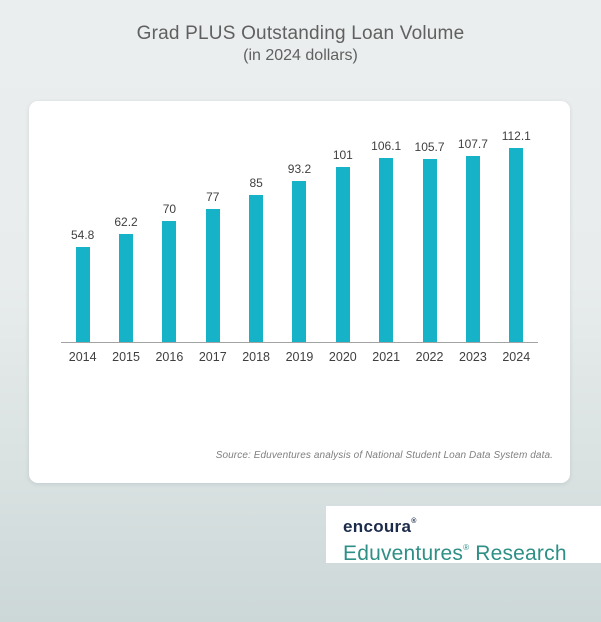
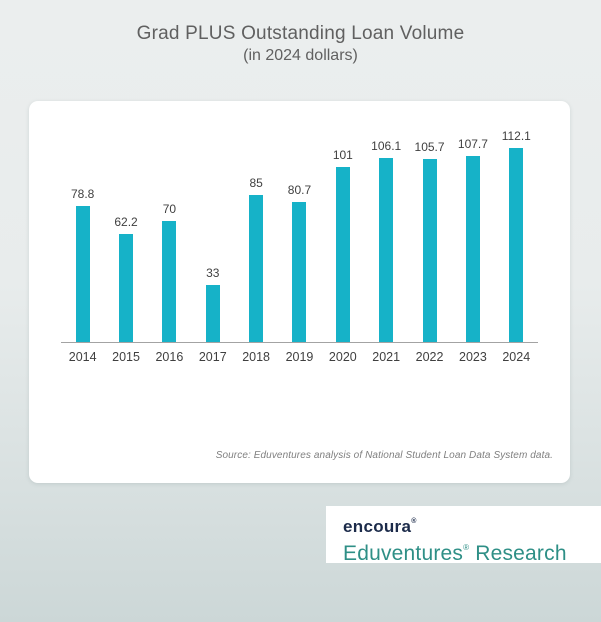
2014: 54.8 -> 78.8
2017: 77 -> 33
2019: 93.2 -> 80.7
